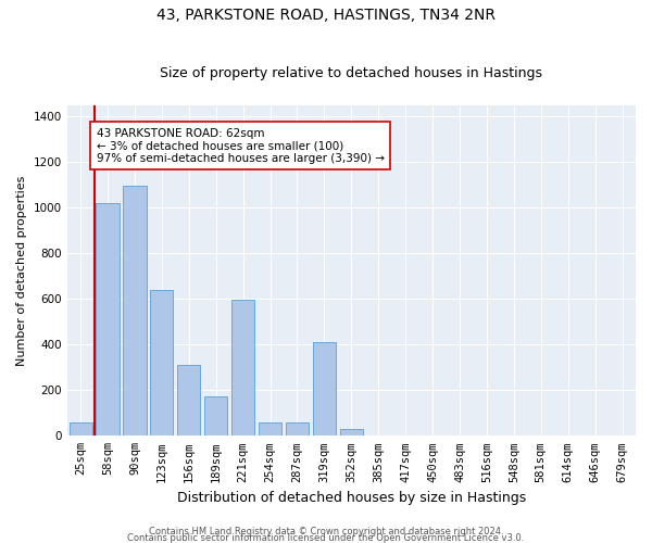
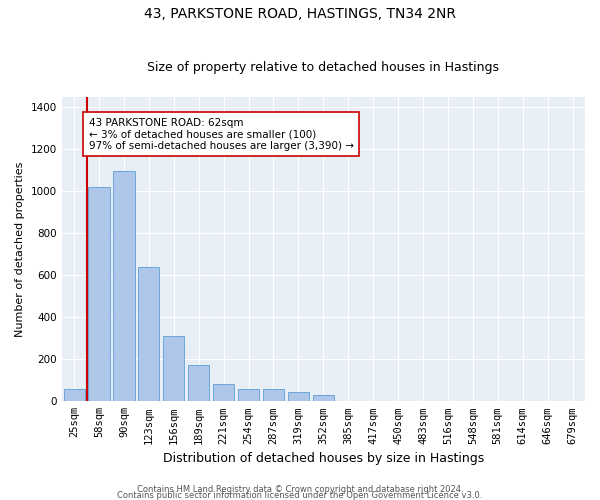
221sqm: 595 -> 80
319sqm: 410 -> 45
